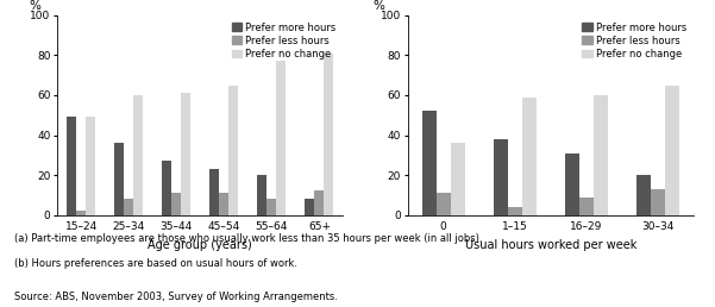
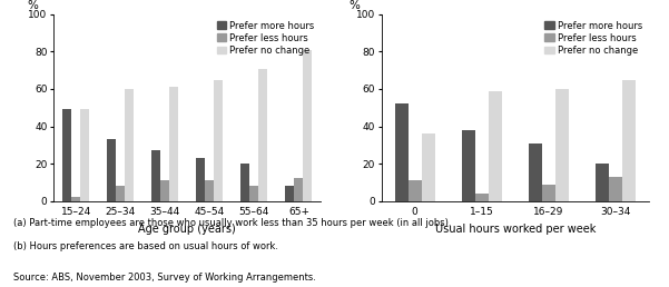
Prefer more hours/25–34: 36 -> 33
Prefer no change/55–64: 77 -> 71
